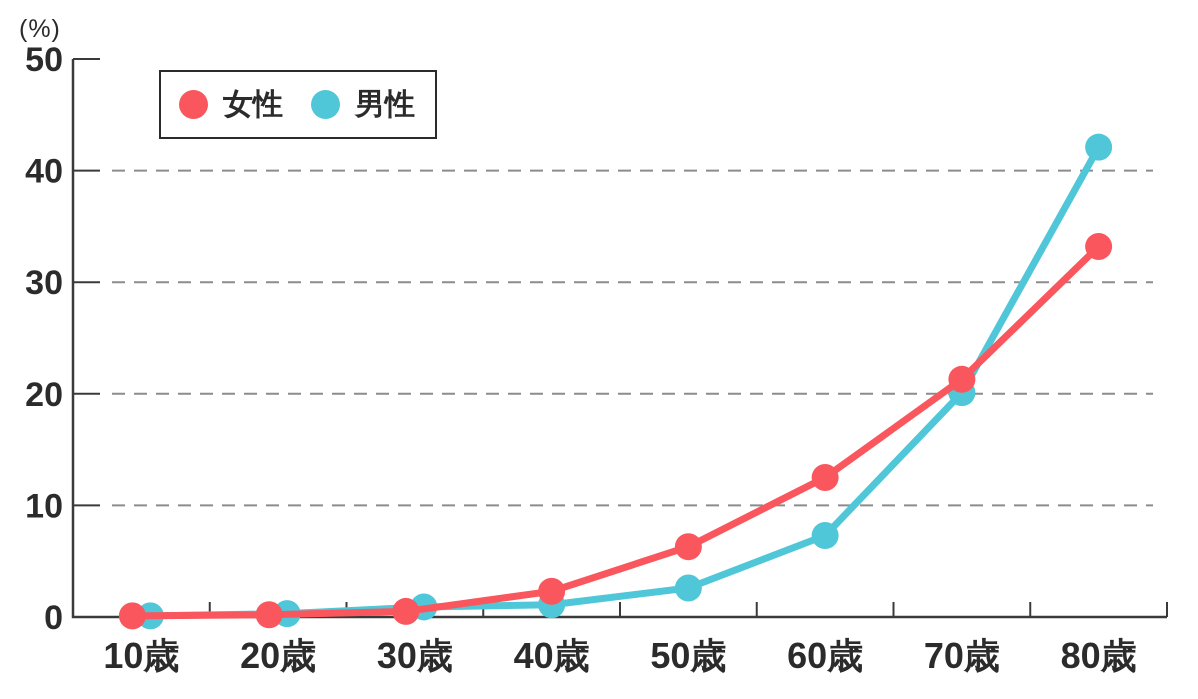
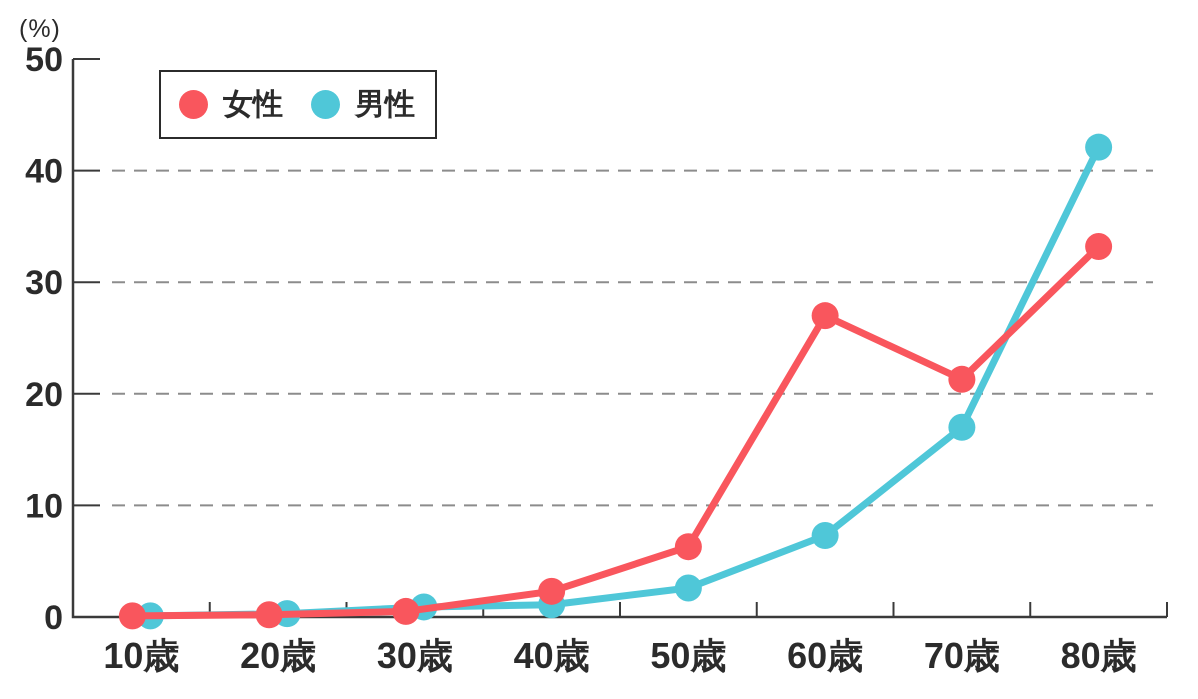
女性/60歳: 12.5 -> 27.0
男性/70歳: 20.1 -> 17.0
